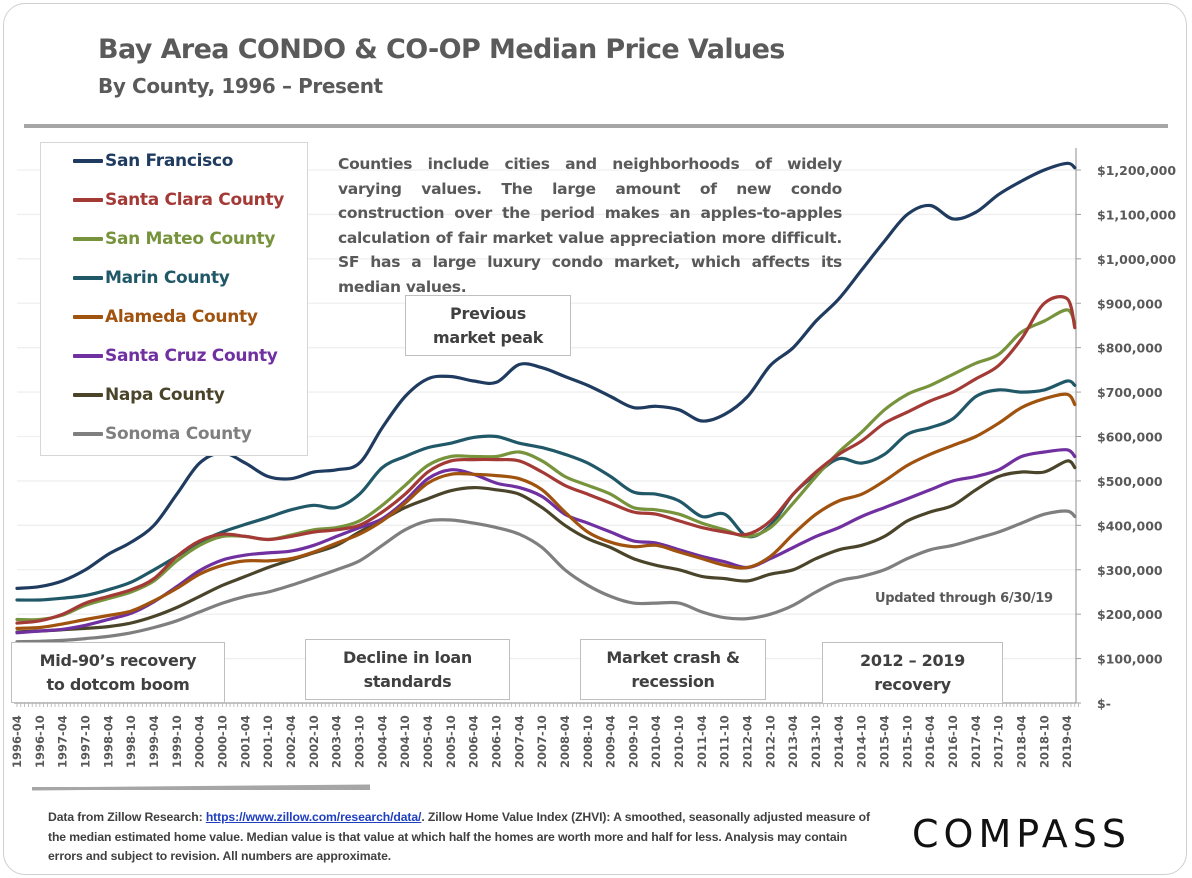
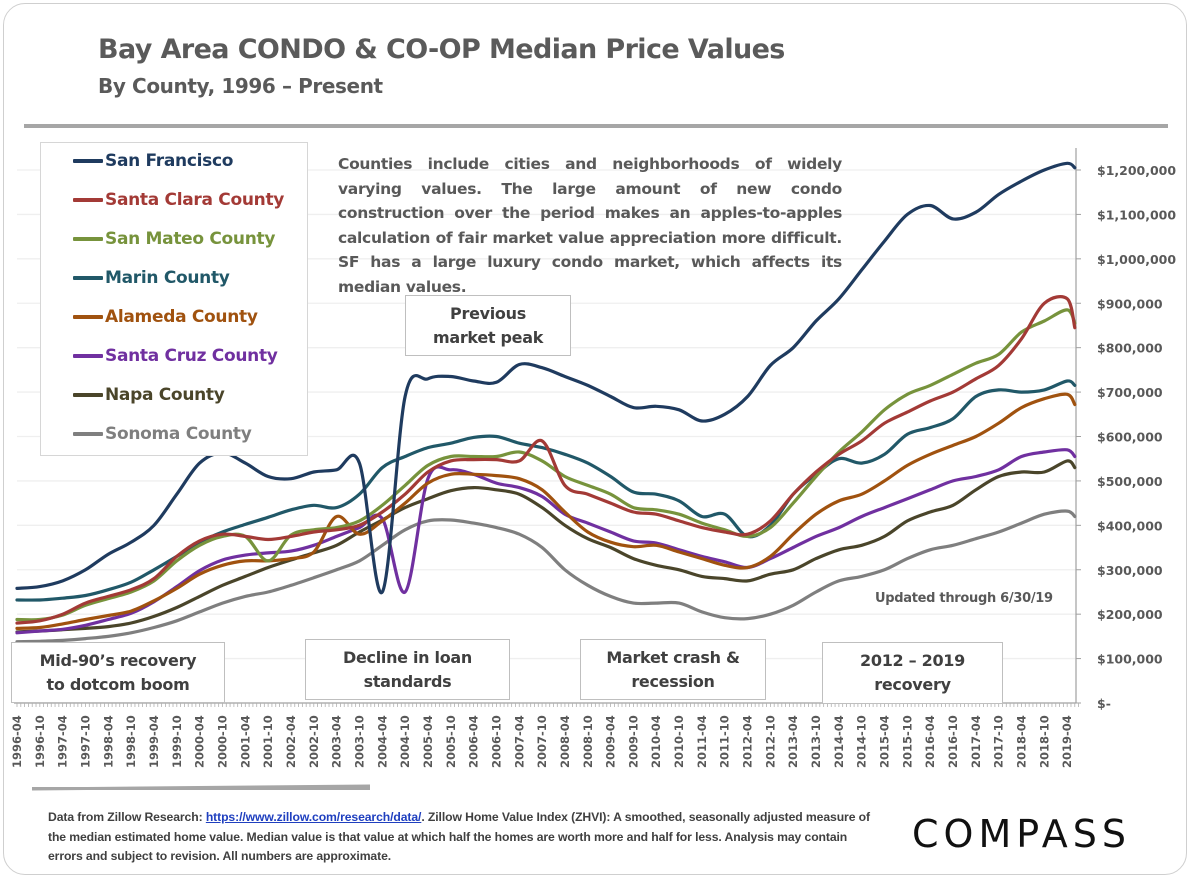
San Mateo County/2001-10: $370000 -> $320000
Alameda County/2003-04: $360000 -> $420000
San Francisco/2004-04: $620000 -> $250000
Santa Cruz County/2004-10: $460000 -> $250000
Santa Clara County/2007-10: $520000 -> $590000
